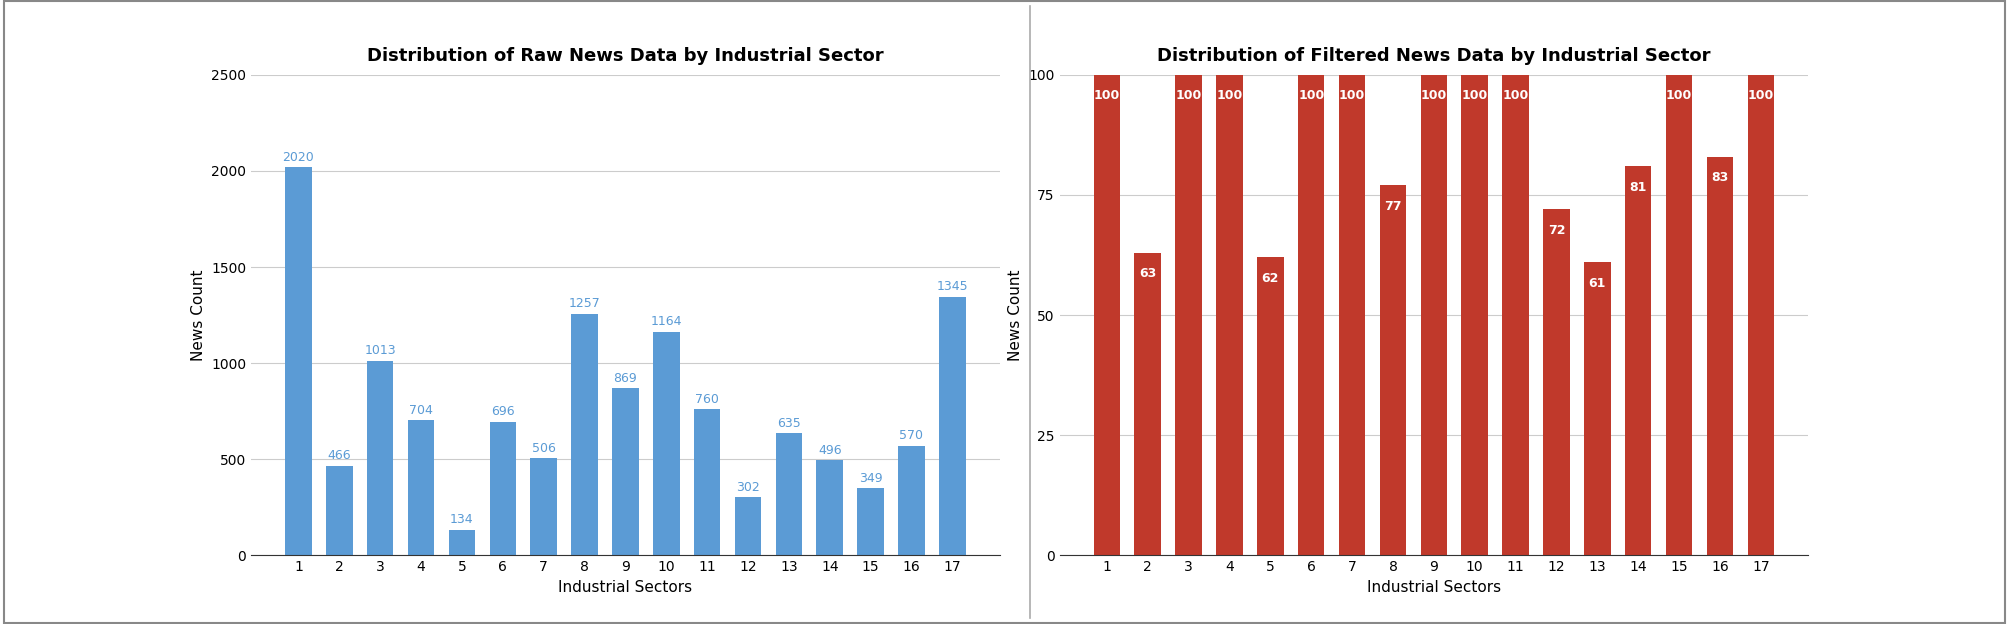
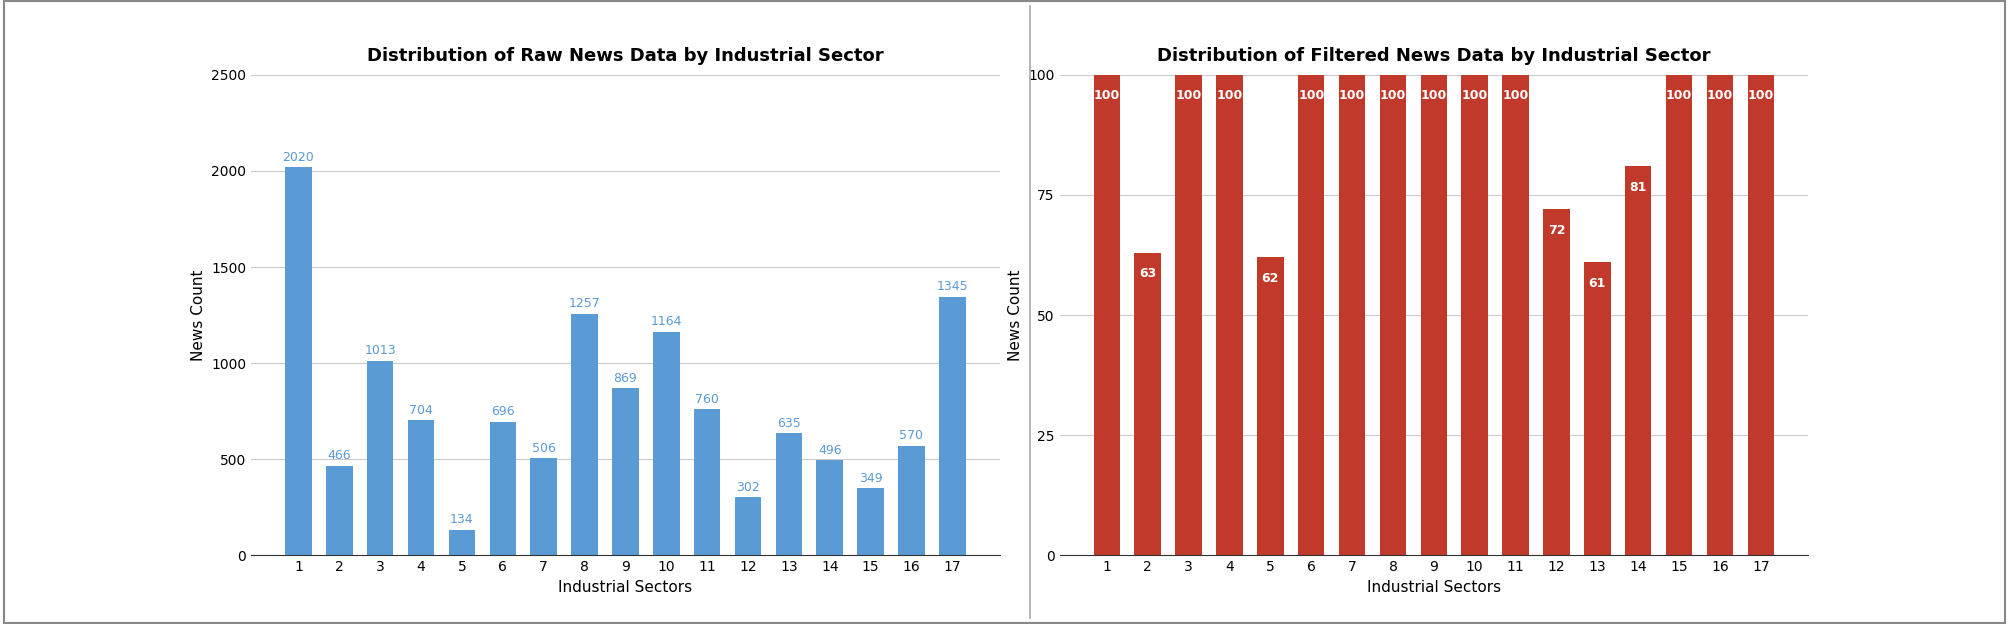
Distribution of Filtered News Data by Industrial Sector/8: 77 -> 100
Distribution of Filtered News Data by Industrial Sector/16: 83 -> 100
